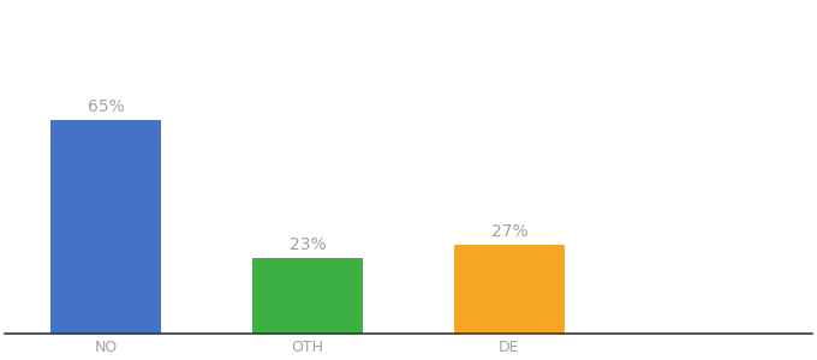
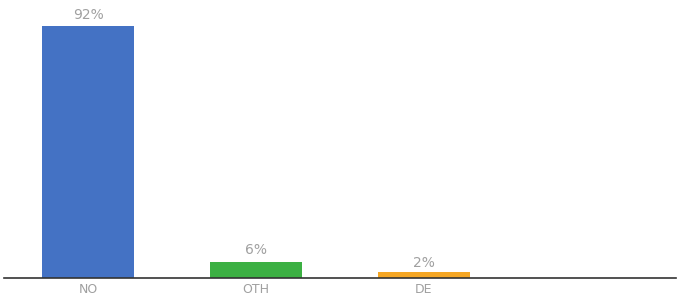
NO: 65% -> 92%
OTH: 23% -> 6%
DE: 27% -> 2%
